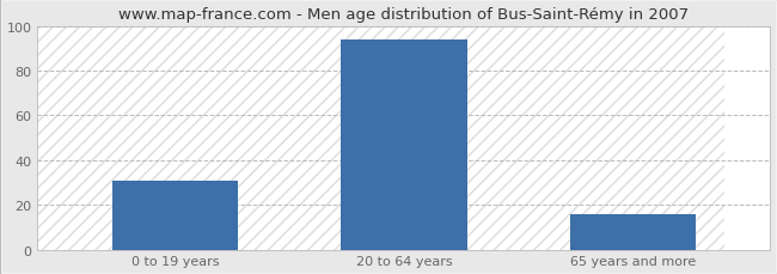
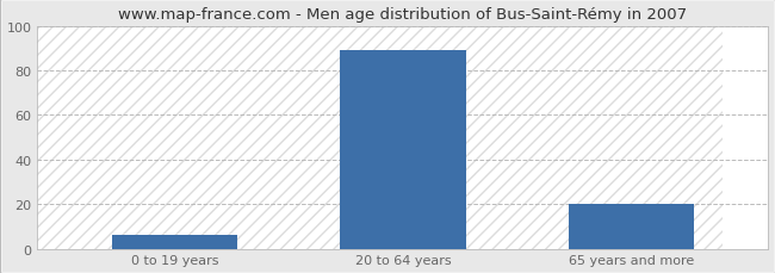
0 to 19 years: 31 -> 6
20 to 64 years: 94 -> 89
65 years and more: 16 -> 20
